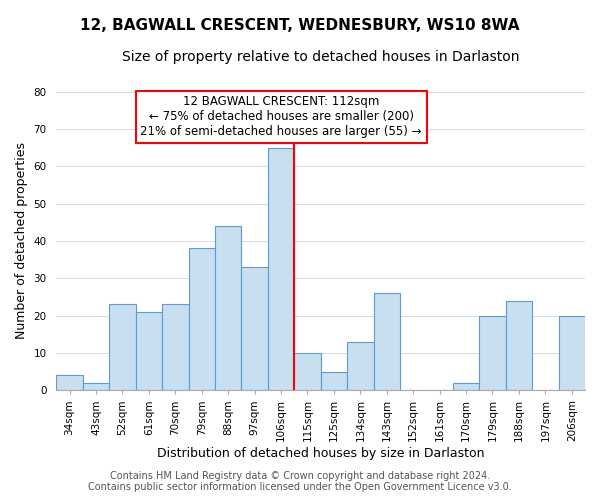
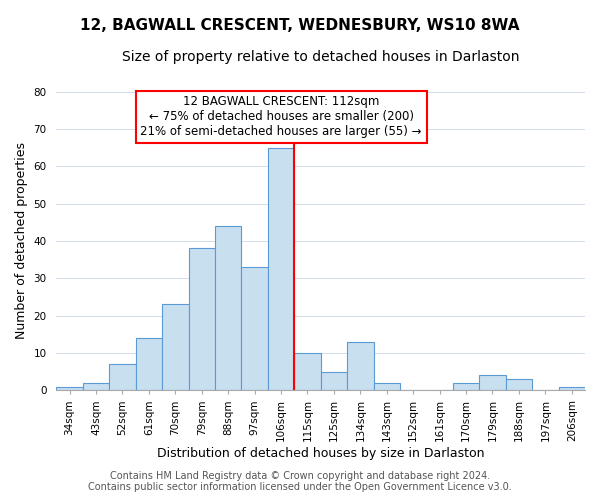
34sqm: 4 -> 1
52sqm: 23 -> 7
61sqm: 21 -> 14
143sqm: 26 -> 2
179sqm: 20 -> 4
188sqm: 24 -> 3
206sqm: 20 -> 1
